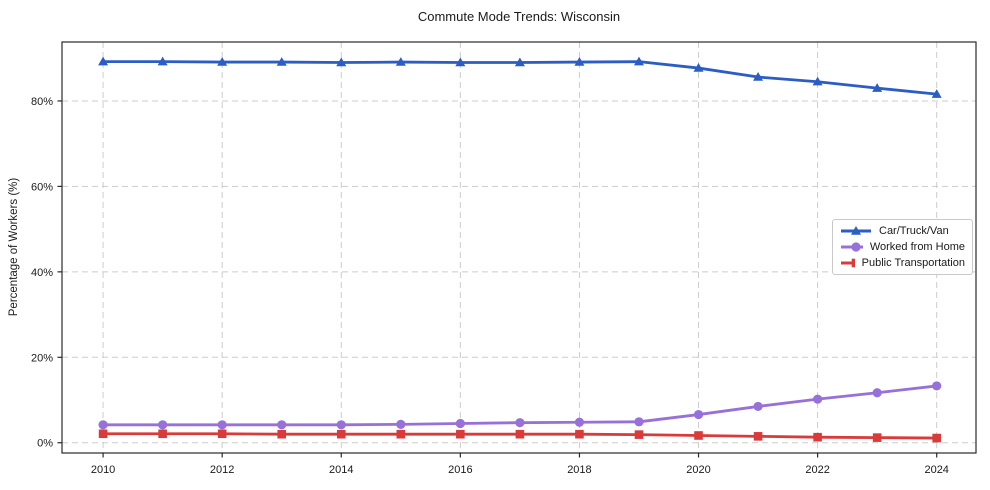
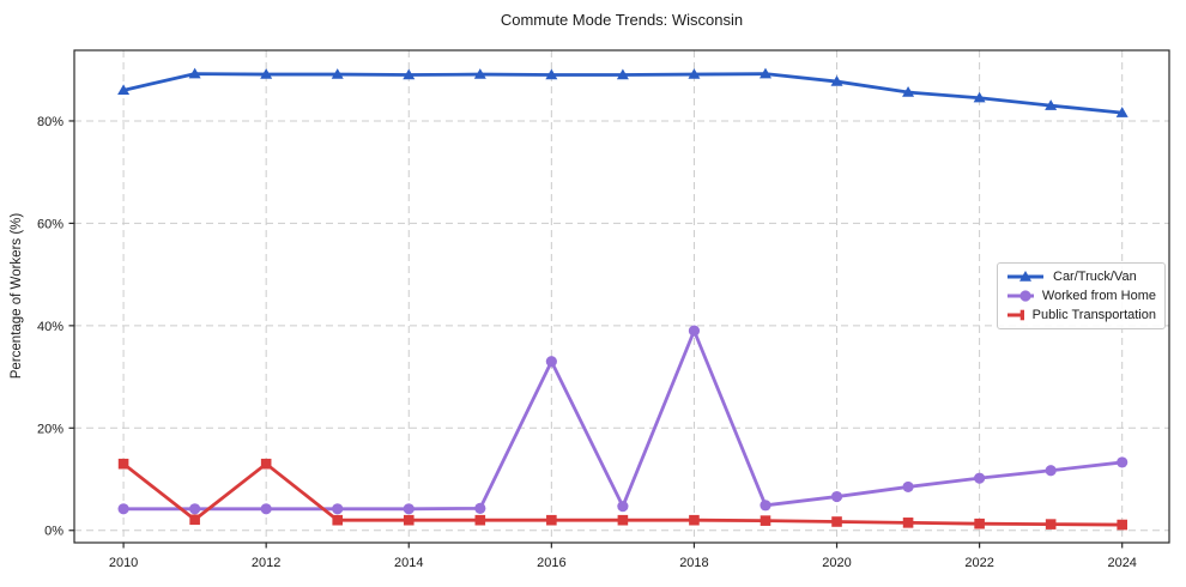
Car/Truck/Van/2010: 89% -> 86%
Public Transportation/2010: 2% -> 13%
Public Transportation/2012: 2% -> 13%
Worked from Home/2016: 4% -> 33%
Worked from Home/2018: 5% -> 39%
